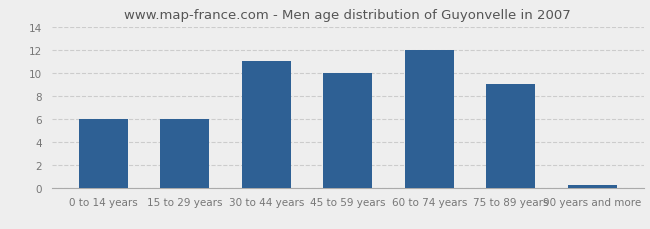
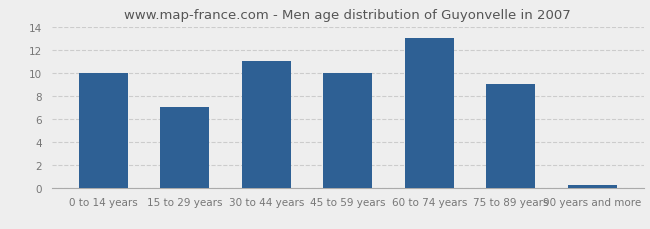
0 to 14 years: 6.0 -> 10.0
15 to 29 years: 6.0 -> 7.0
60 to 74 years: 12.0 -> 13.0
